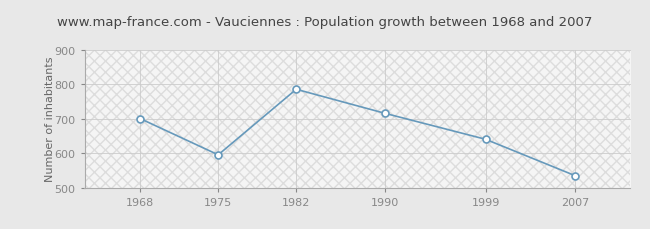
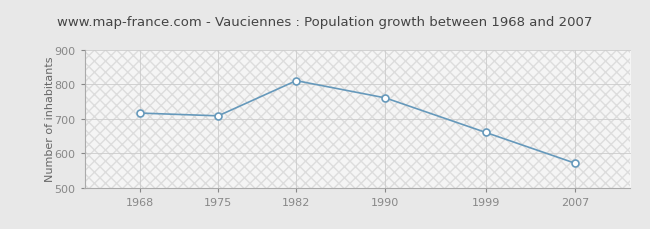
1968: 700 -> 716
1975: 595 -> 708
1982: 785 -> 810
1990: 715 -> 760
1999: 640 -> 660
2007: 535 -> 571
